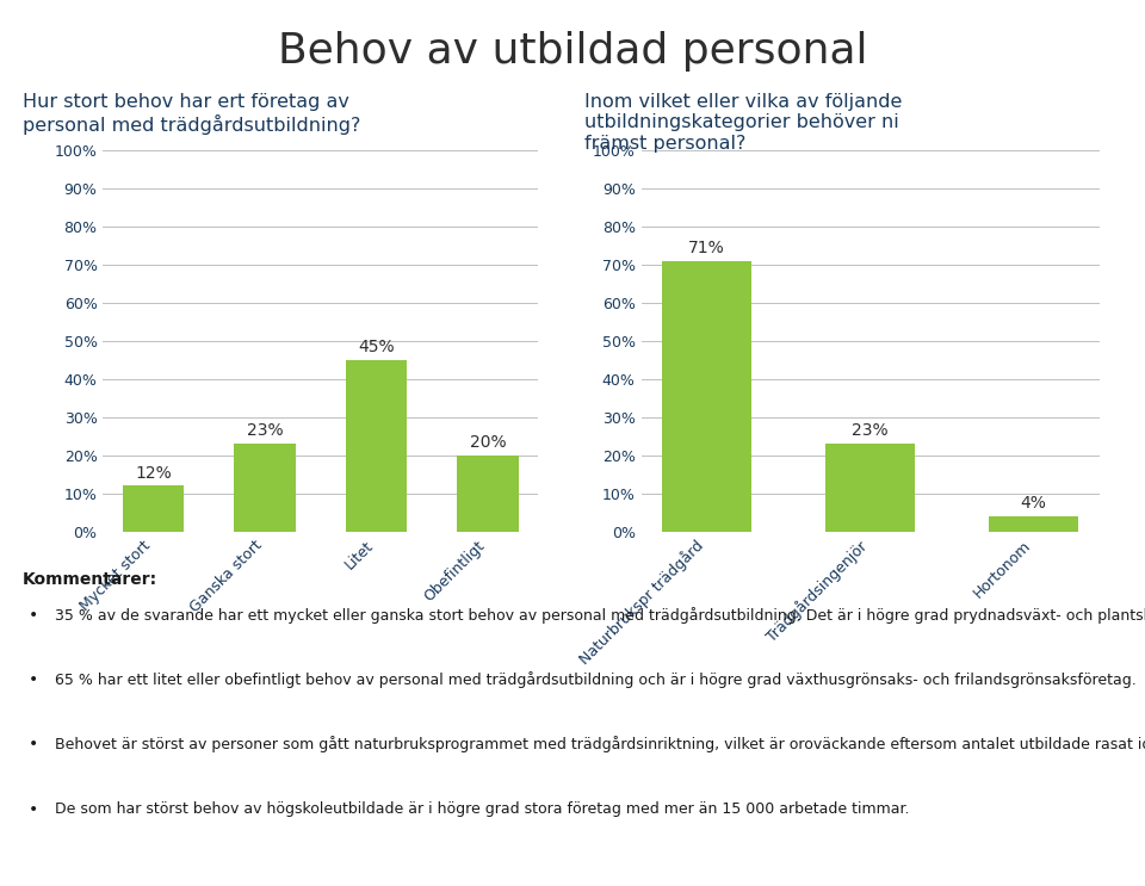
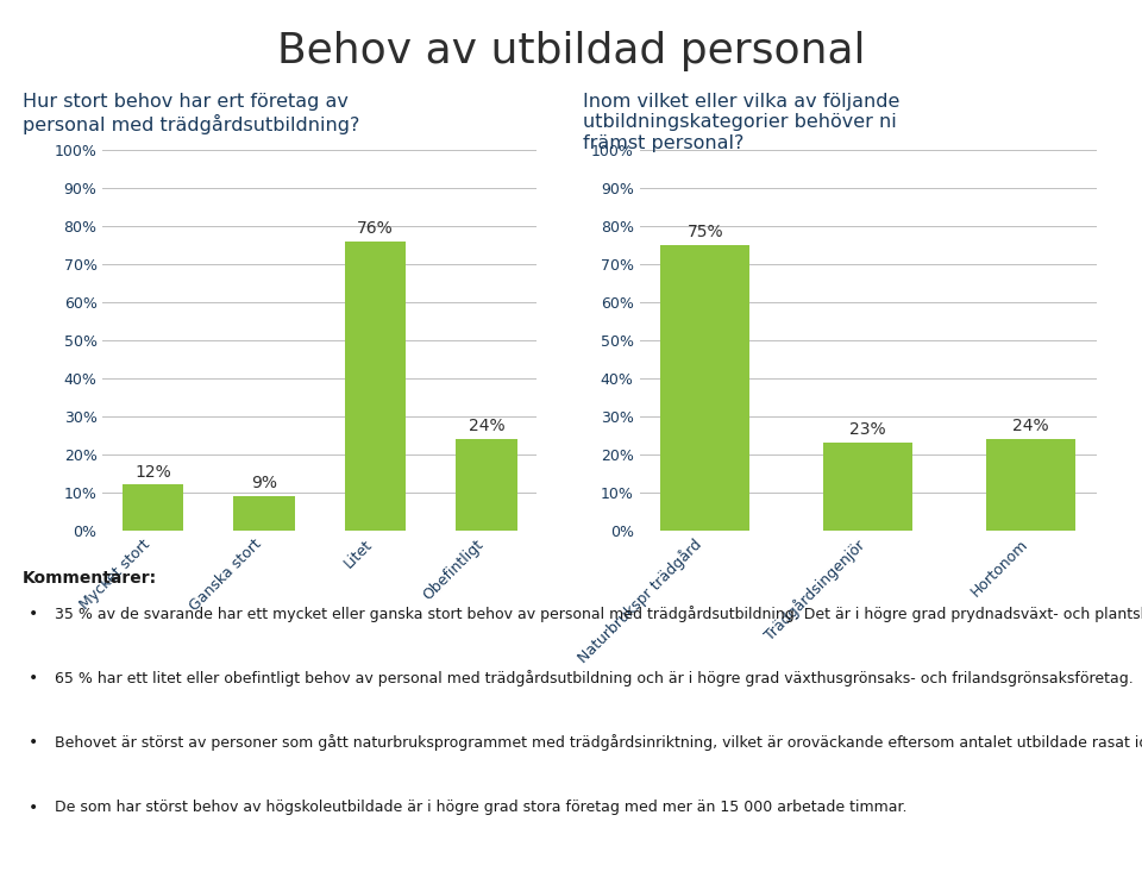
Ganska stort: 23% -> 9%
Litet: 45% -> 76%
Obefintligt: 20% -> 24%
Naturbrukspr trädgård: 71% -> 75%
Hortonom: 4% -> 24%
